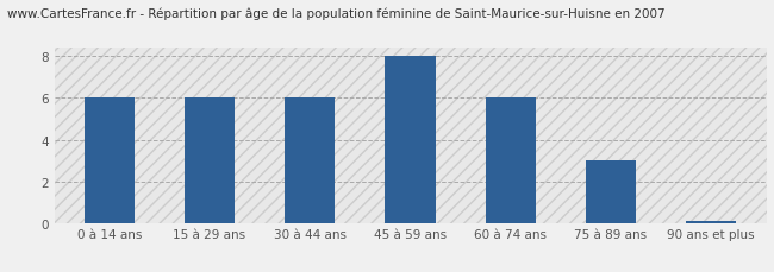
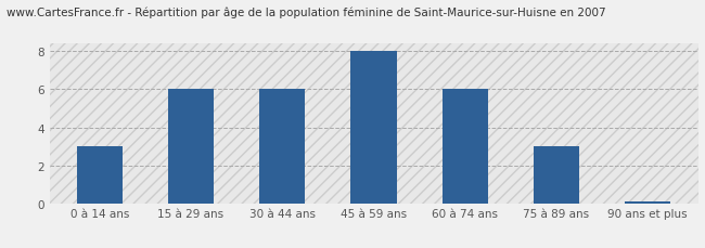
0 à 14 ans: 6.0 -> 3.0
